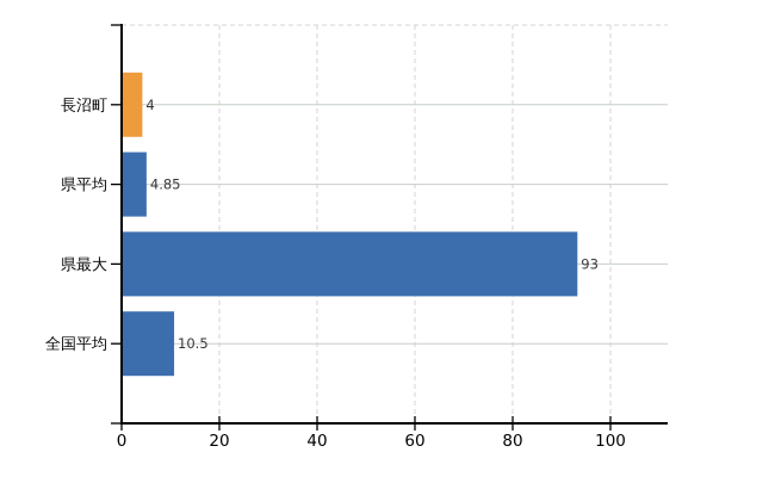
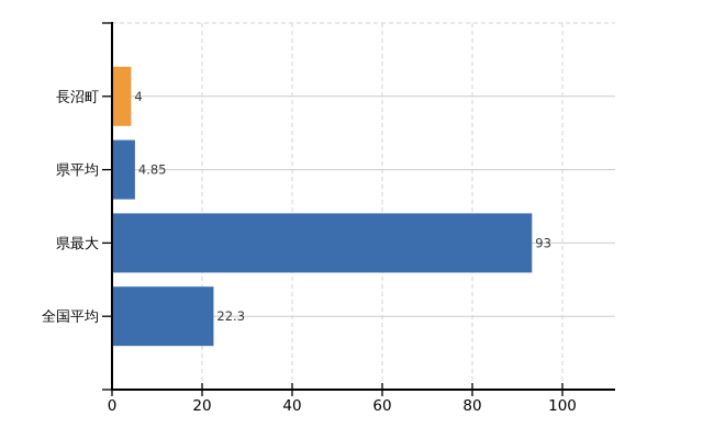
全国平均: 10.5 -> 22.3
